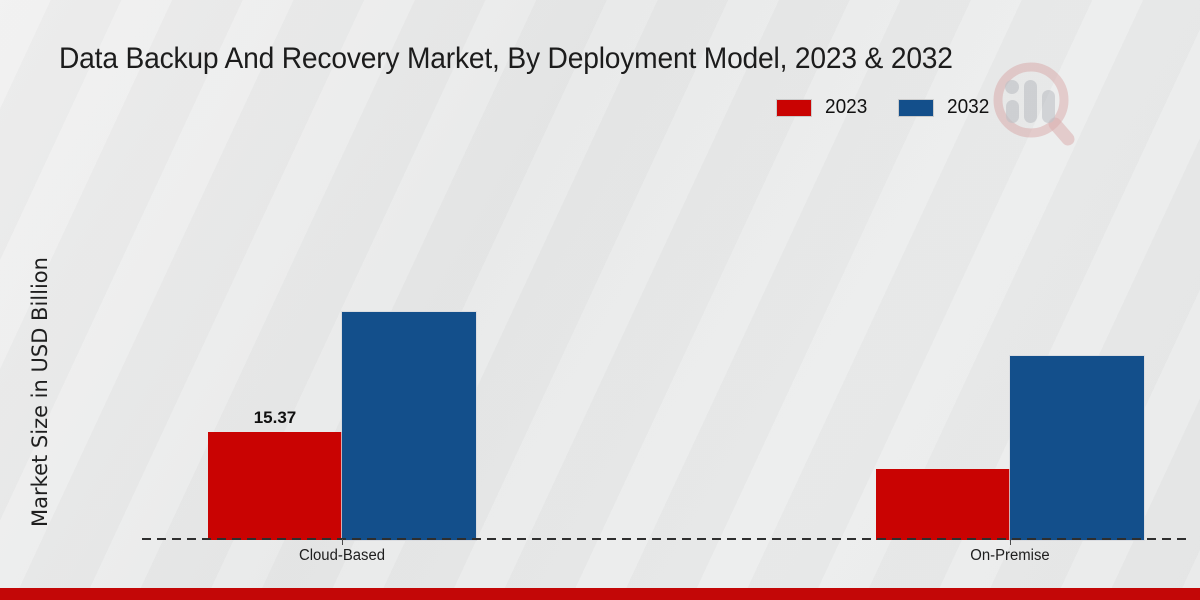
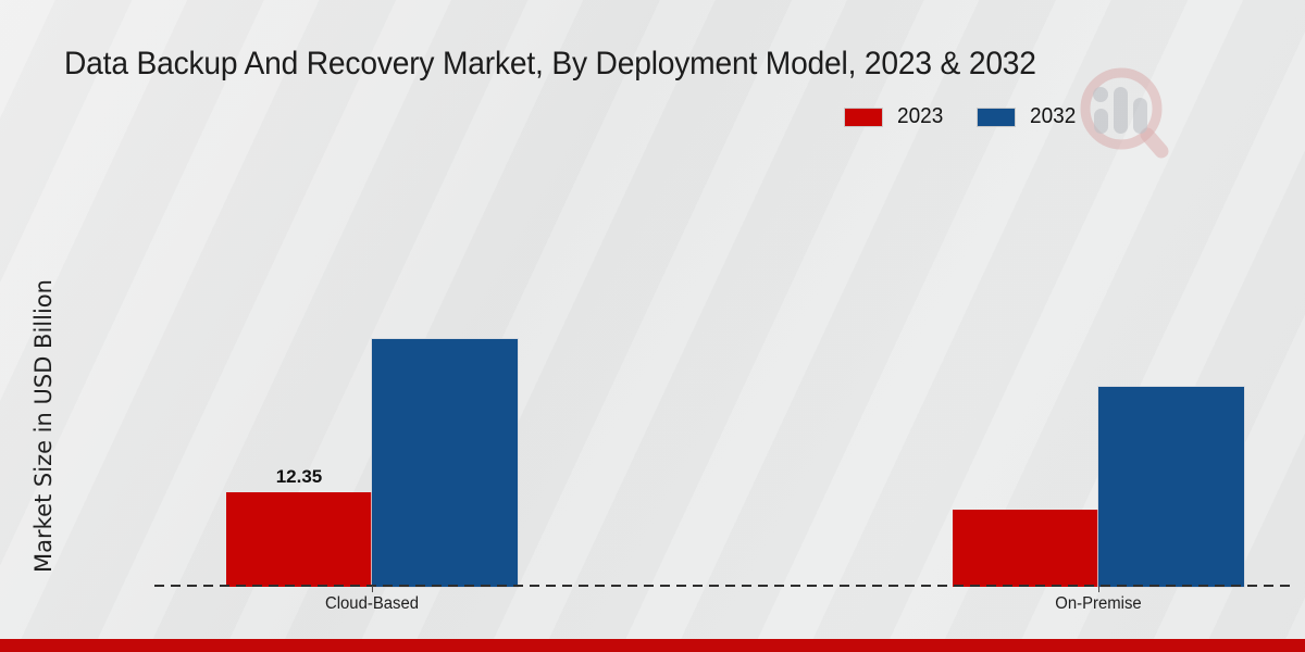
2023/Cloud-Based: 15.37 -> 12.35
